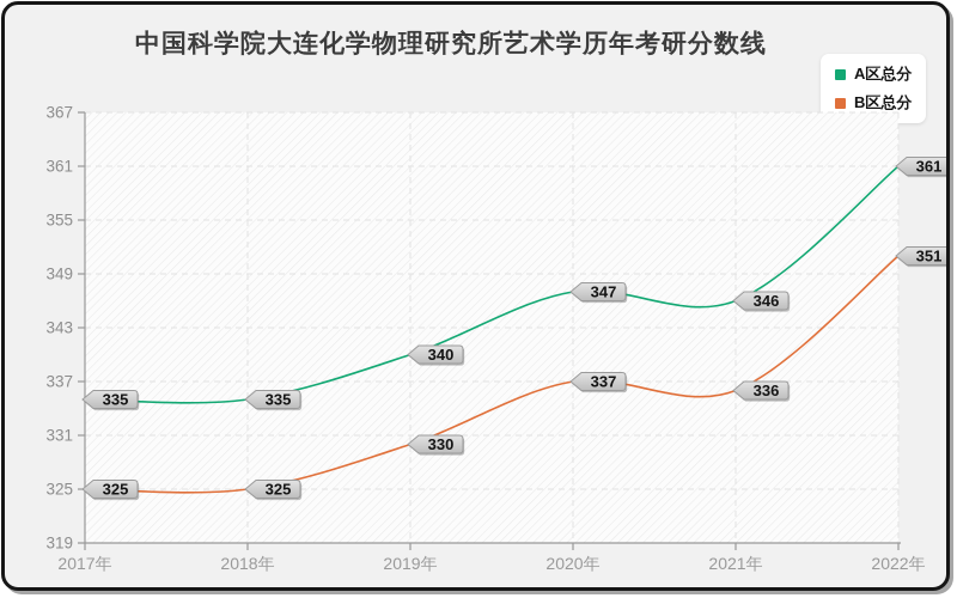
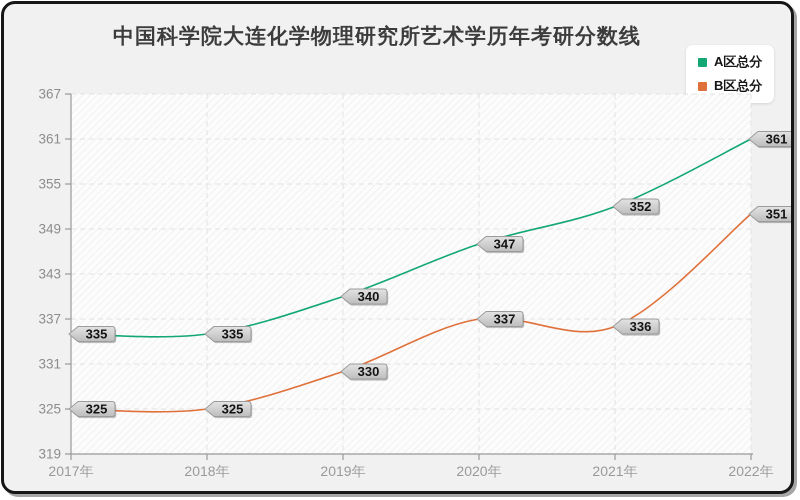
A区总分/2021年: 346 -> 352
